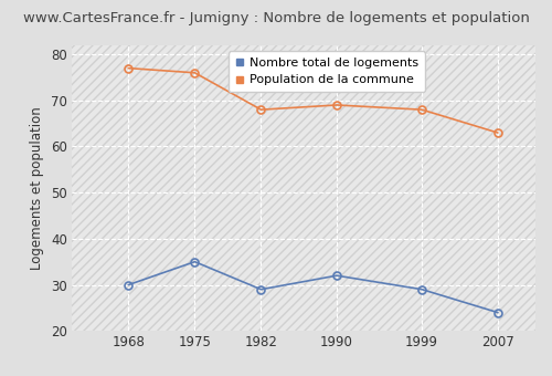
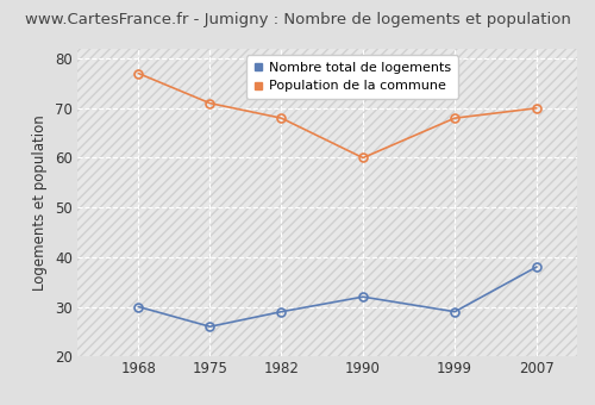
Nombre total de logements/1975: 35 -> 26
Population de la commune/1975: 76 -> 71
Population de la commune/1990: 69 -> 60
Nombre total de logements/2007: 24 -> 38
Population de la commune/2007: 63 -> 70
